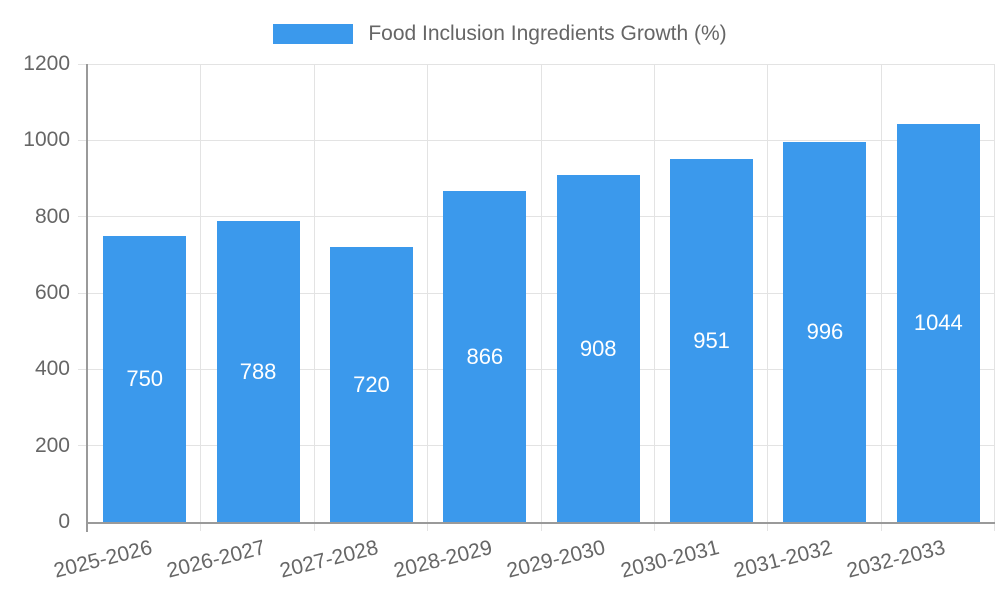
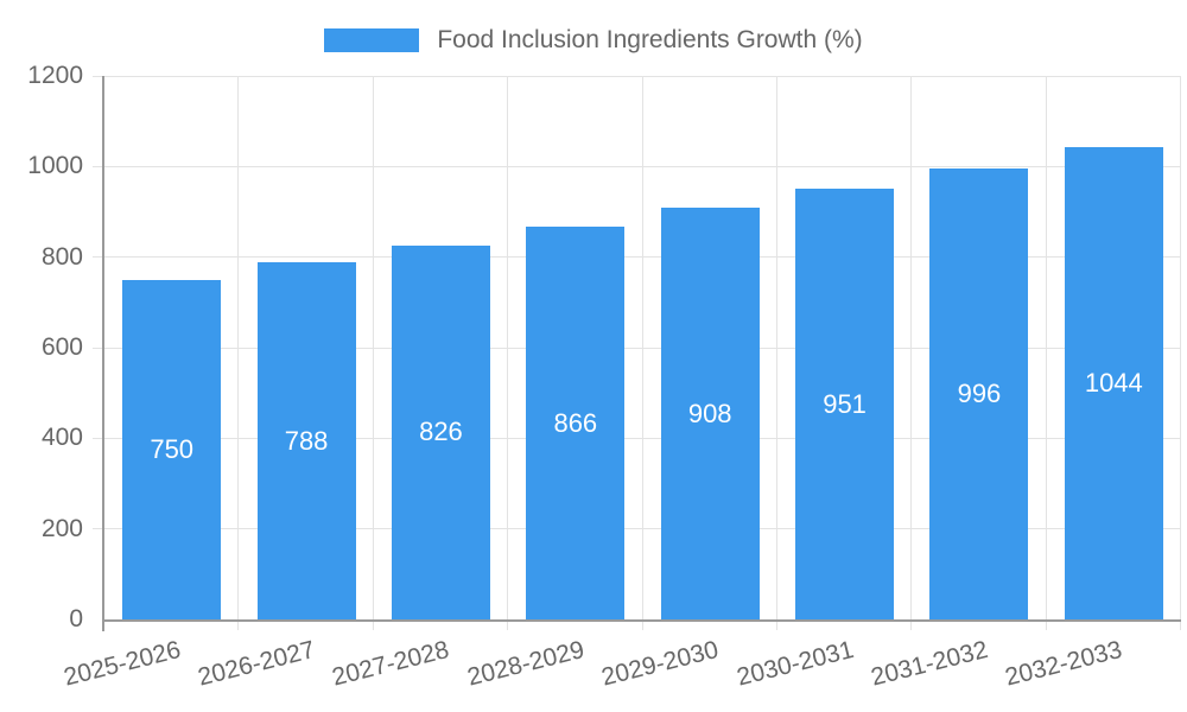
2027-2028: 720 -> 826
